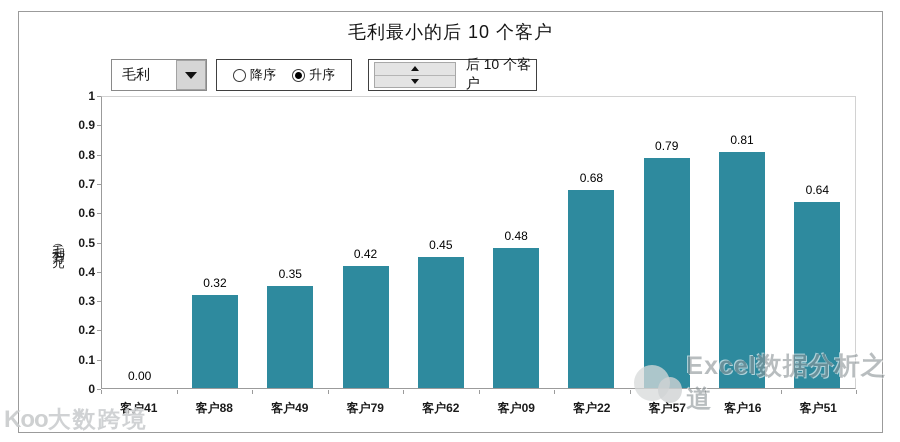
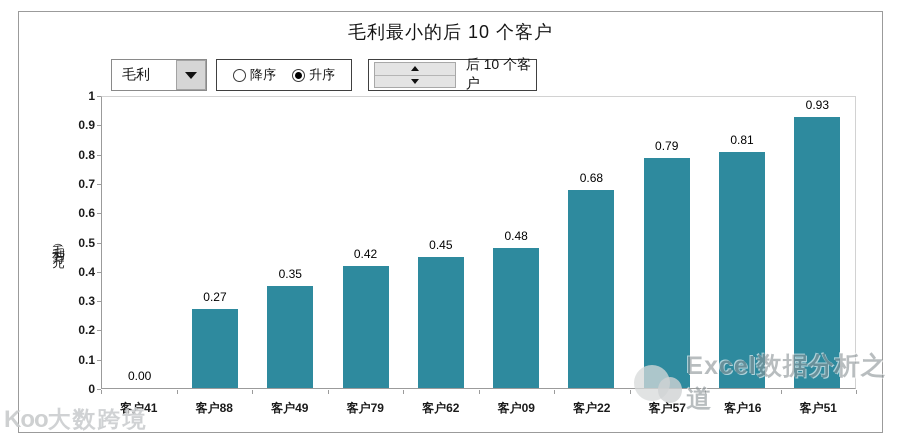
客户88: 0.32 -> 0.27
客户51: 0.64 -> 0.93
